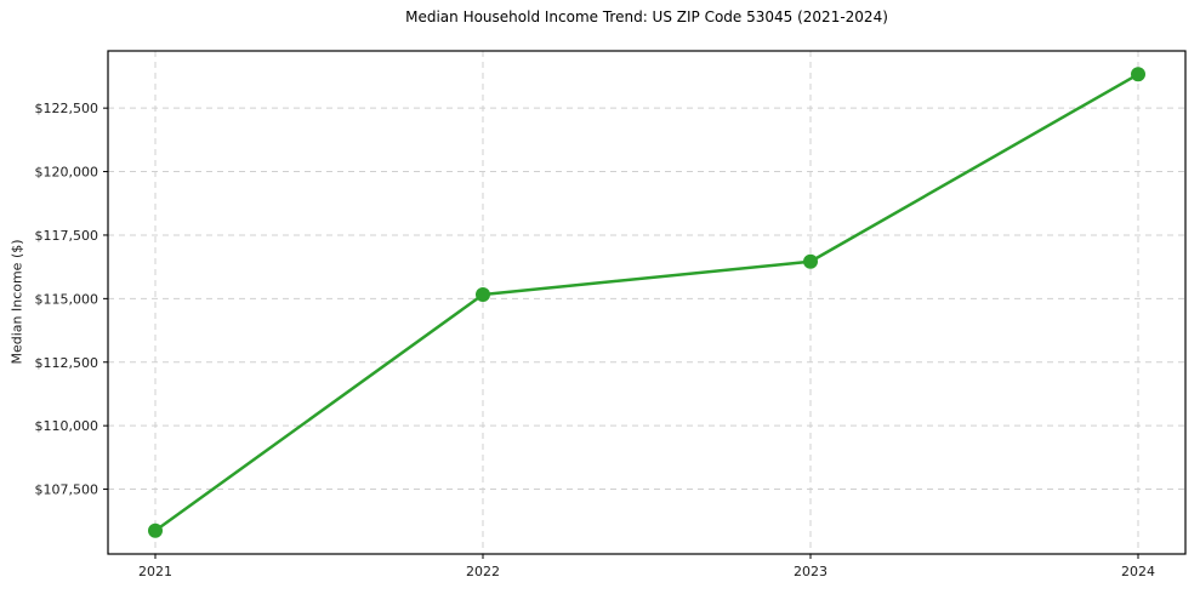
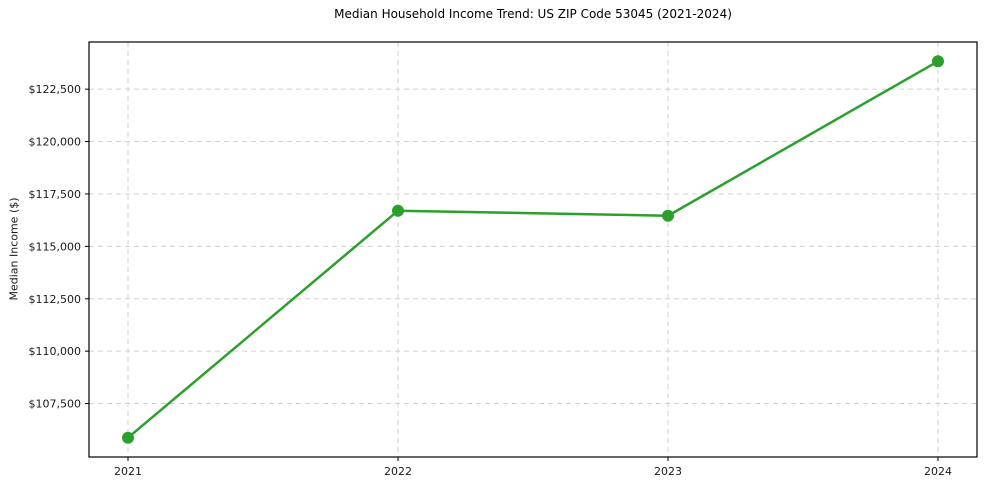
2022: $115200 -> $116700
